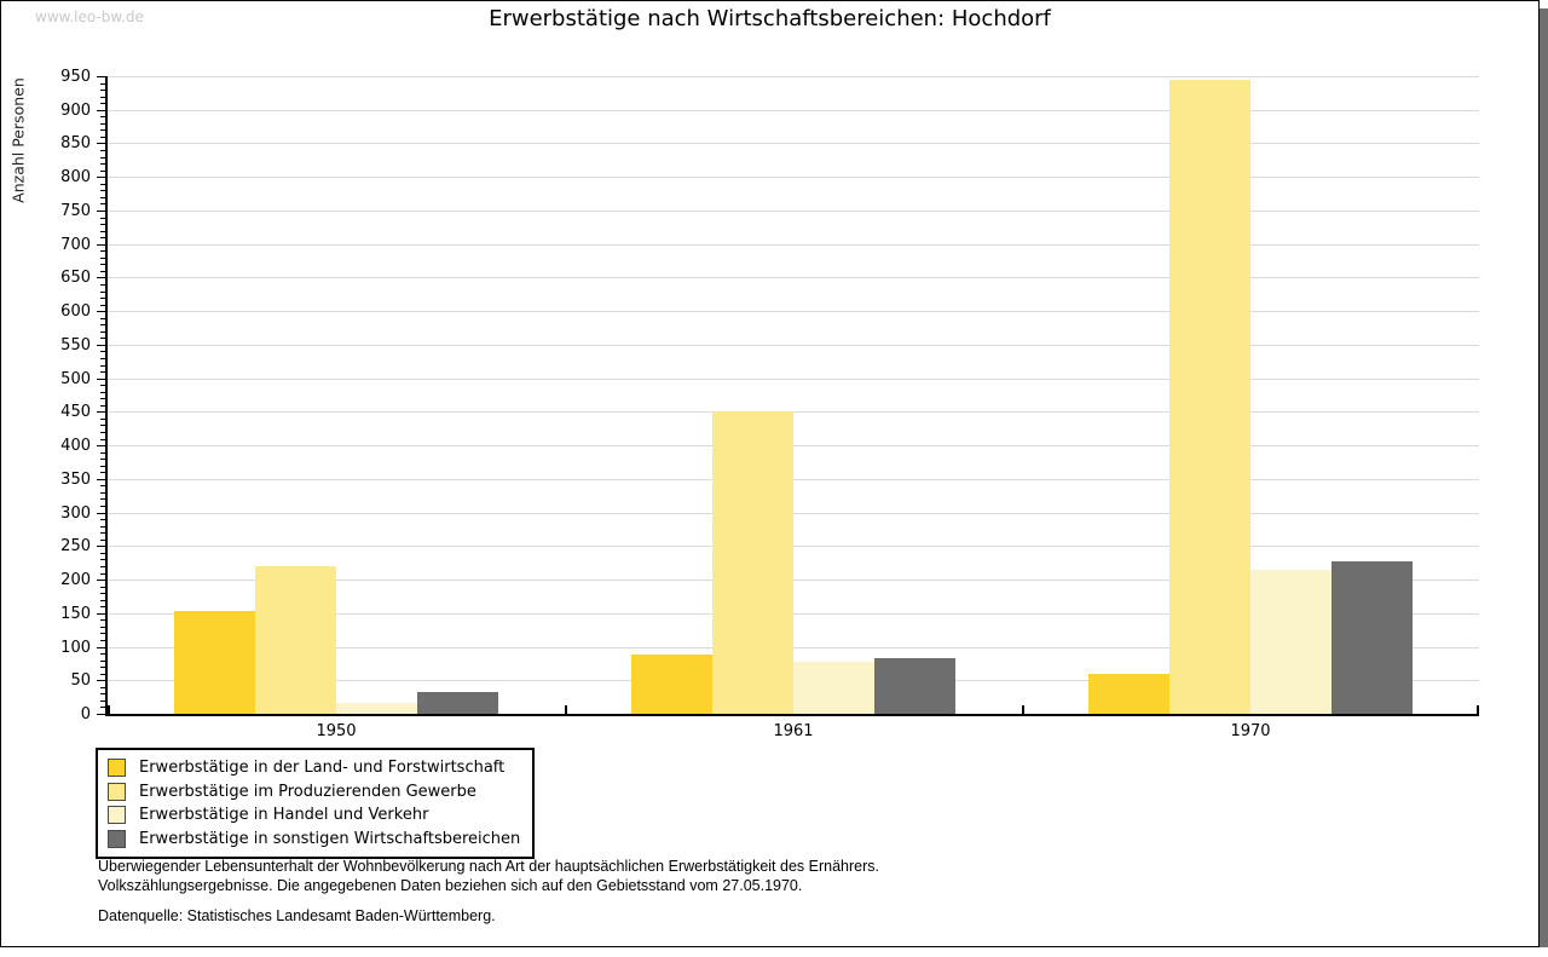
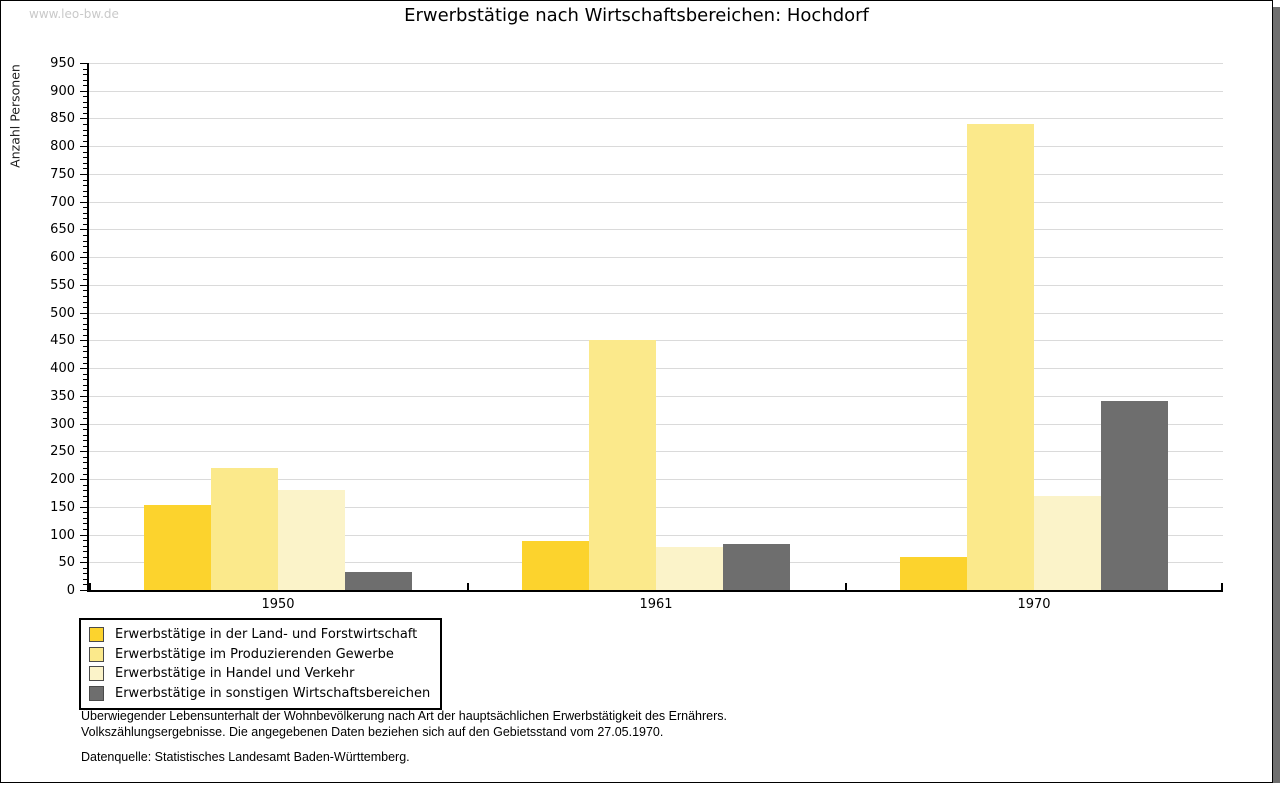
Erwerbstätige in Handel und Verkehr/1950: 20 -> 180
Erwerbstätige im Produzierenden Gewerbe/1970: 940 -> 840
Erwerbstätige in Handel und Verkehr/1970: 210 -> 170
Erwerbstätige in sonstigen Wirtschaftsbereichen/1970: 230 -> 340
